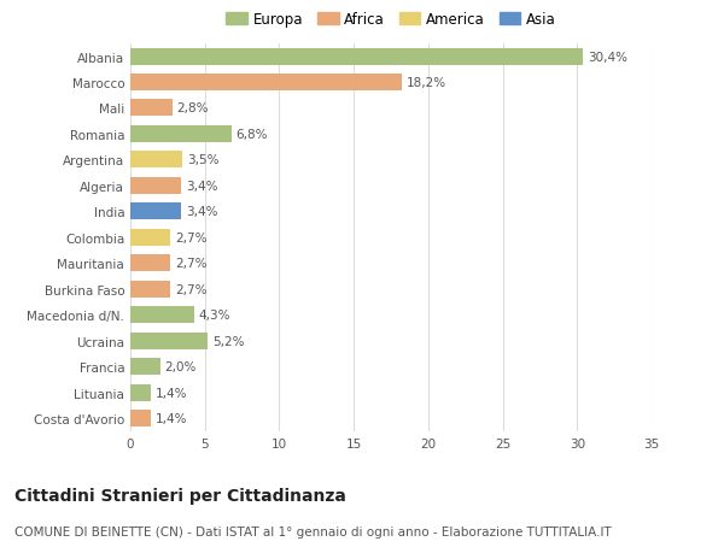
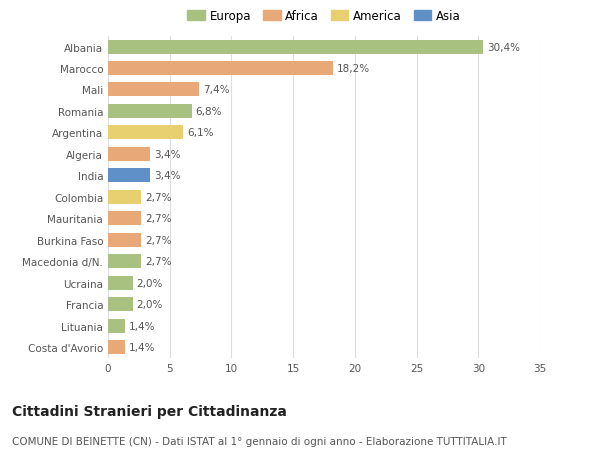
Mali: 2,8% -> 7,4%
Argentina: 3,5% -> 6,1%
Macedonia d/N.: 4,3% -> 2,7%
Ucraina: 5,2% -> 2,0%
